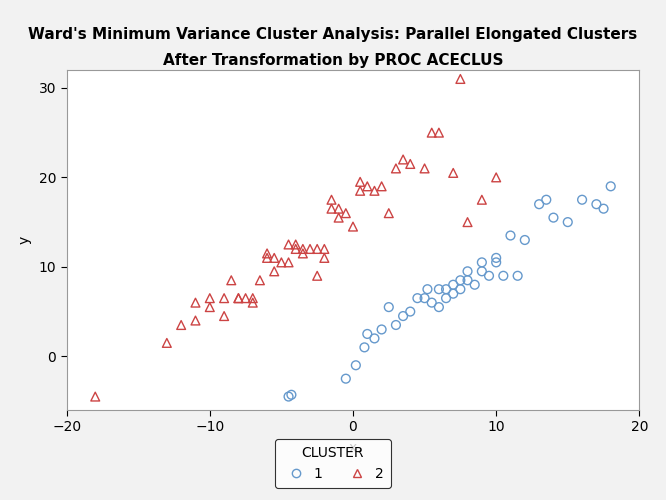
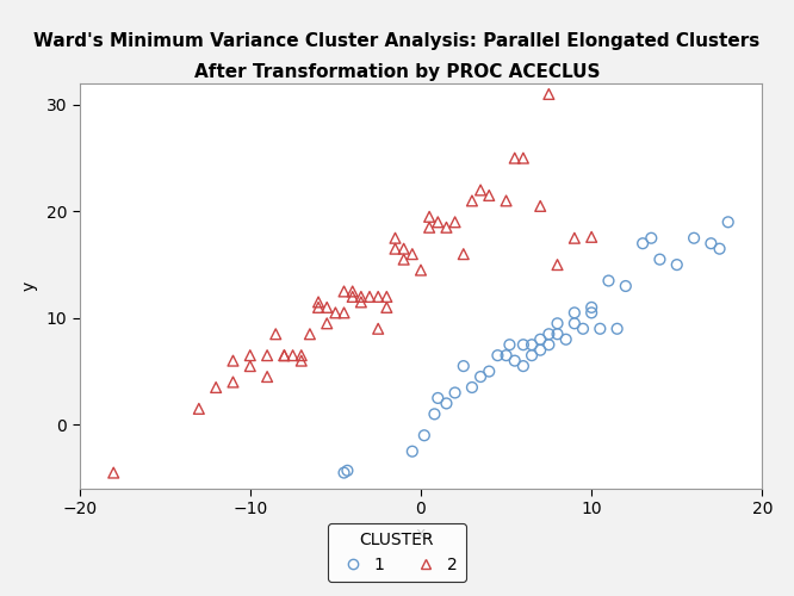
2/10: 20.0 -> 17.6
